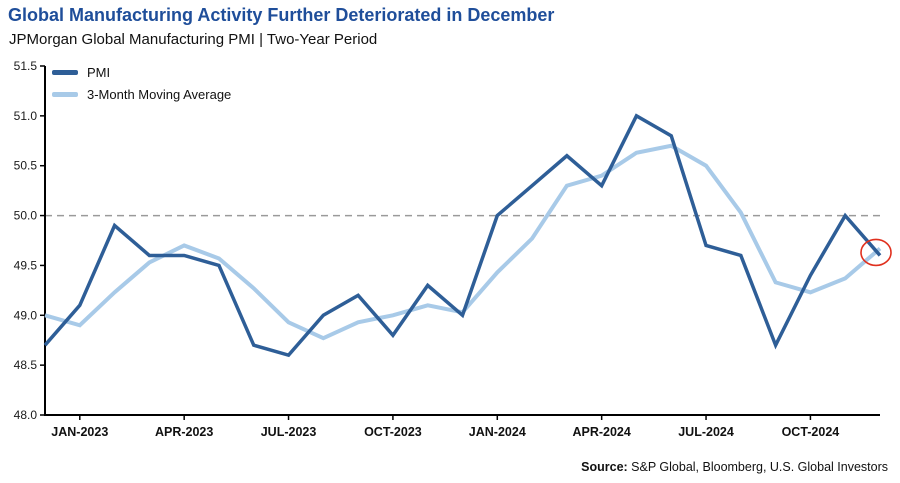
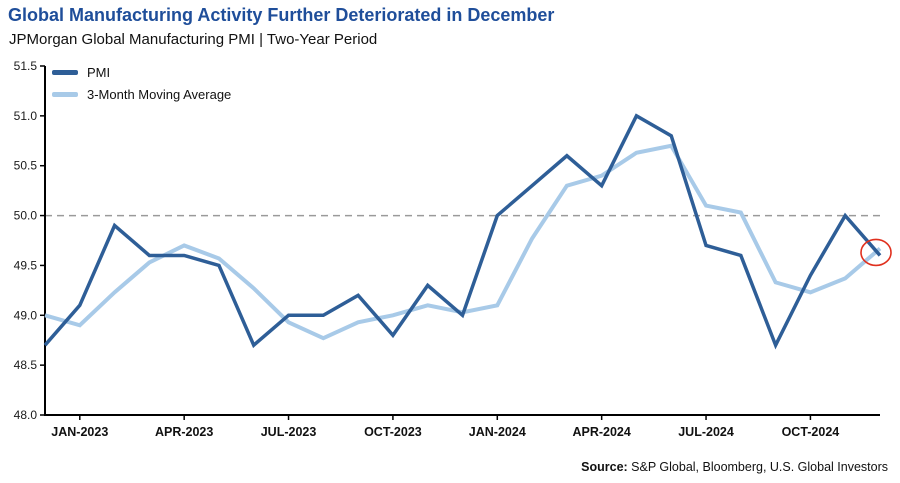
PMI/JUL-2023: 48.6 -> 49.0
3-Month Moving Average/JAN-2024: 49.4 -> 49.1
3-Month Moving Average/JUL-2024: 50.5 -> 50.1
